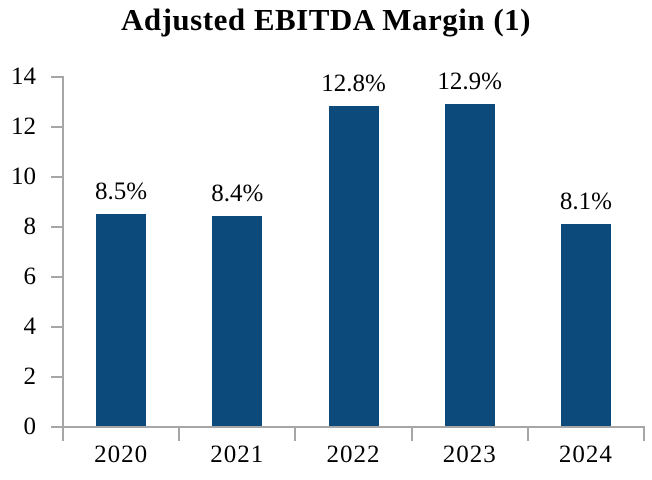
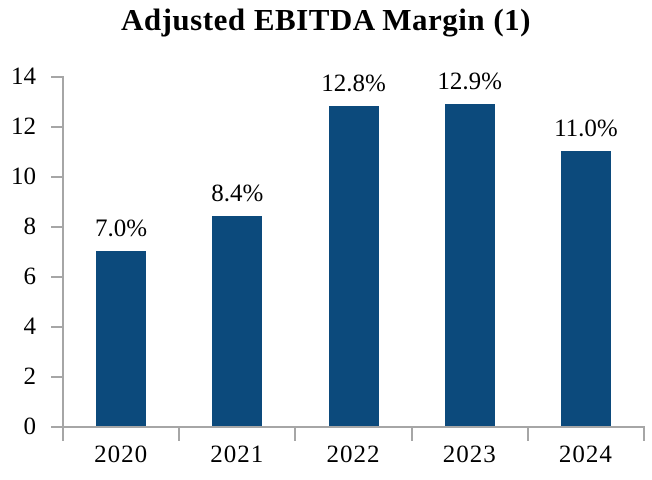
2020: 8.5% -> 7.0%
2024: 8.1% -> 11.0%
